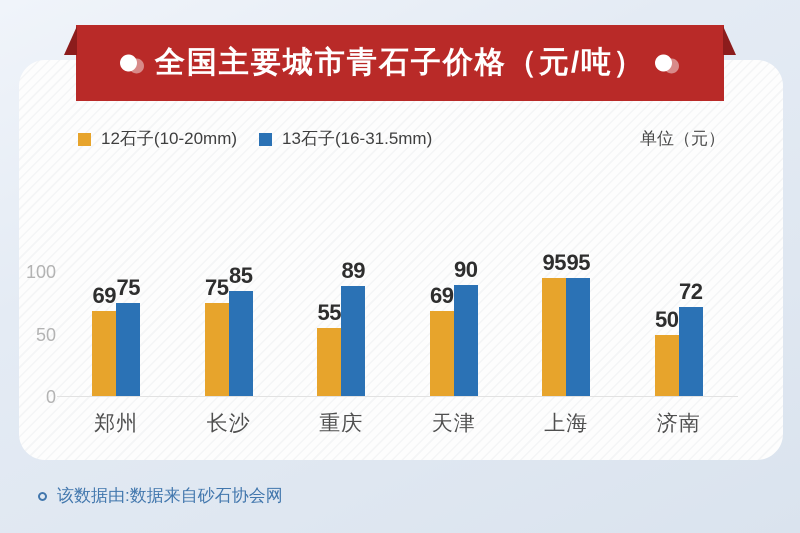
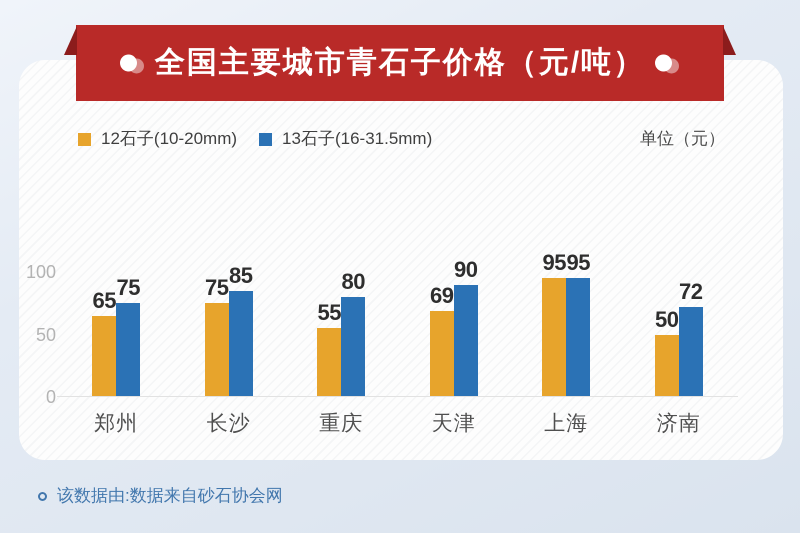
12石子(10-20mm)/郑州: 69 -> 65
13石子(16-31.5mm)/重庆: 89 -> 80
